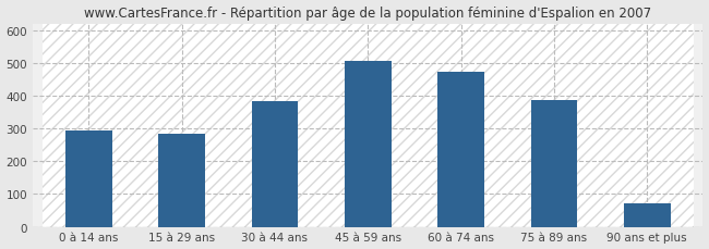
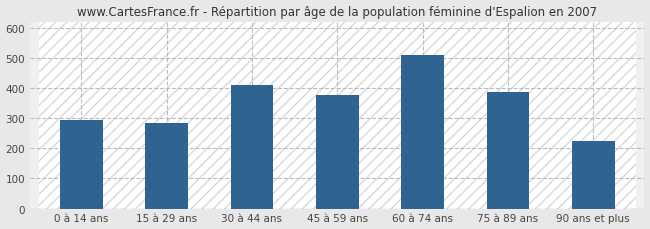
30 à 44 ans: 383 -> 410
45 à 59 ans: 507 -> 375
60 à 74 ans: 472 -> 510
90 ans et plus: 73 -> 225
